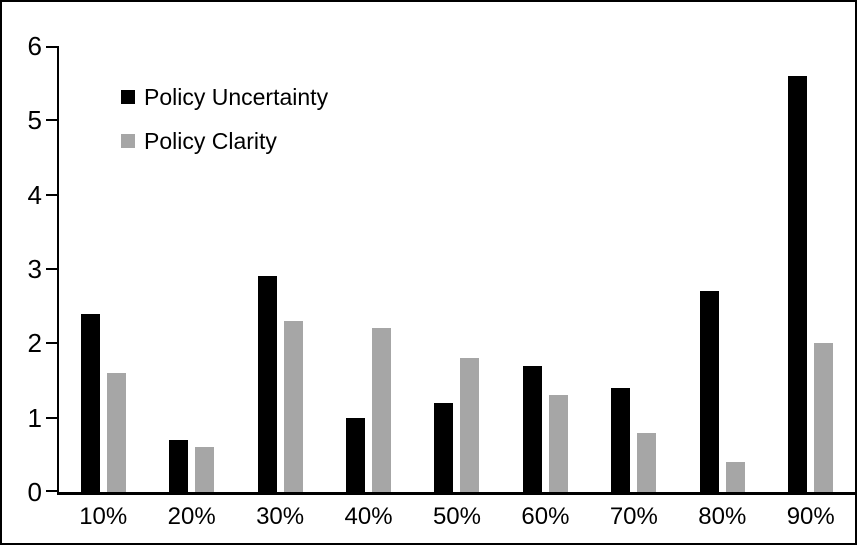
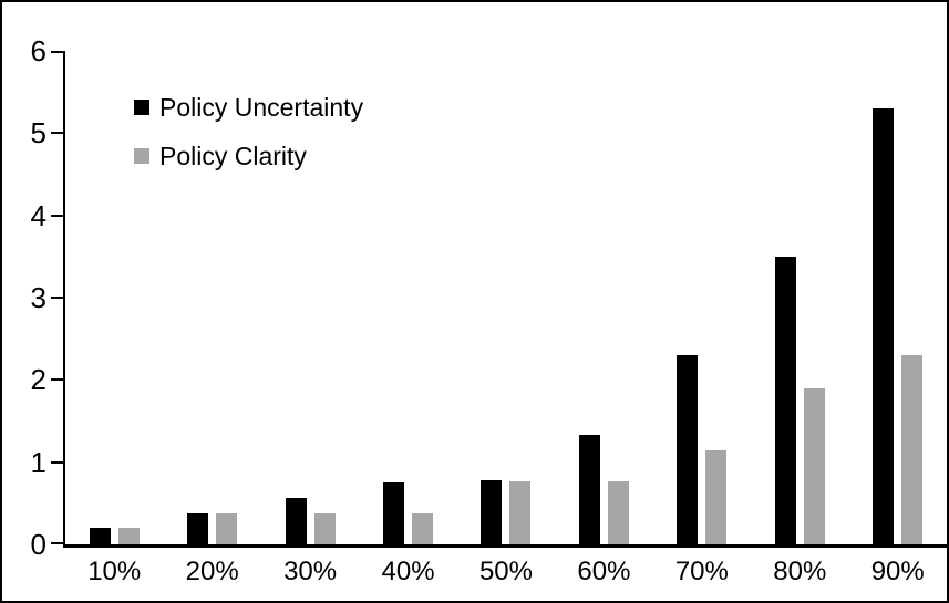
Policy Uncertainty/10%: 2.4 -> 0.2
Policy Clarity/10%: 1.6 -> 0.2
Policy Uncertainty/20%: 0.7 -> 0.4
Policy Clarity/20%: 0.6 -> 0.4
Policy Uncertainty/30%: 2.9 -> 0.6
Policy Clarity/30%: 2.3 -> 0.4
Policy Uncertainty/40%: 1.0 -> 0.8
Policy Clarity/40%: 2.2 -> 0.4
Policy Uncertainty/50%: 1.2 -> 0.8
Policy Clarity/50%: 1.8 -> 0.8
Policy Uncertainty/60%: 1.7 -> 1.3
Policy Clarity/60%: 1.3 -> 0.8
Policy Uncertainty/70%: 1.4 -> 2.3
Policy Clarity/70%: 0.8 -> 1.1
Policy Uncertainty/80%: 2.7 -> 3.5
Policy Clarity/80%: 0.4 -> 1.9
Policy Uncertainty/90%: 5.6 -> 5.3
Policy Clarity/90%: 2.0 -> 2.3
